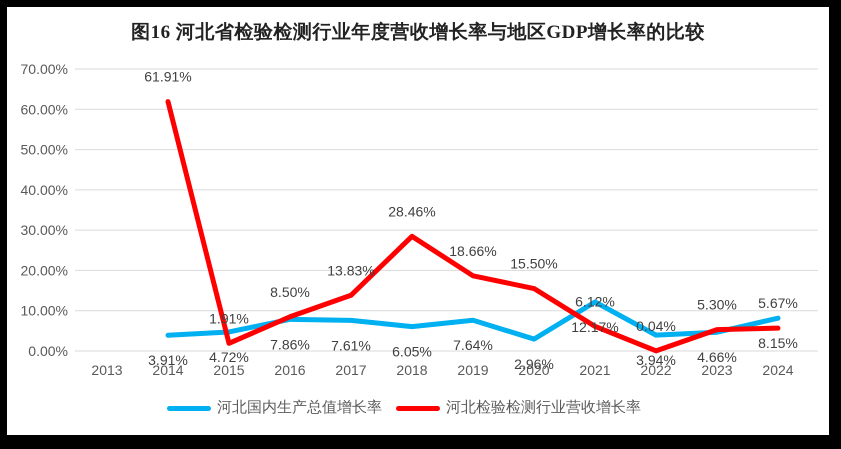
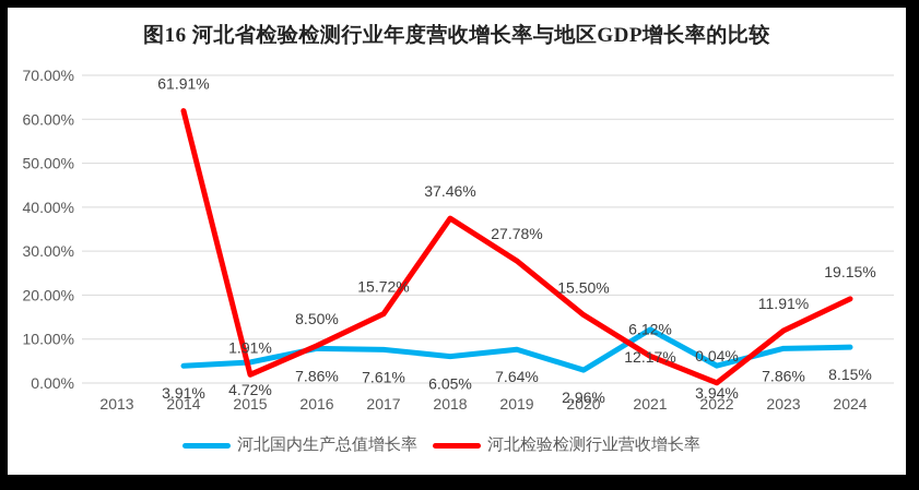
河北检验检测行业营收增长率/2017: 13.83% -> 15.72%
河北检验检测行业营收增长率/2018: 28.46% -> 37.46%
河北检验检测行业营收增长率/2019: 18.66% -> 27.78%
河北国内生产总值增长率/2023: 4.66% -> 7.86%
河北检验检测行业营收增长率/2023: 5.30% -> 11.91%
河北检验检测行业营收增长率/2024: 5.67% -> 19.15%
